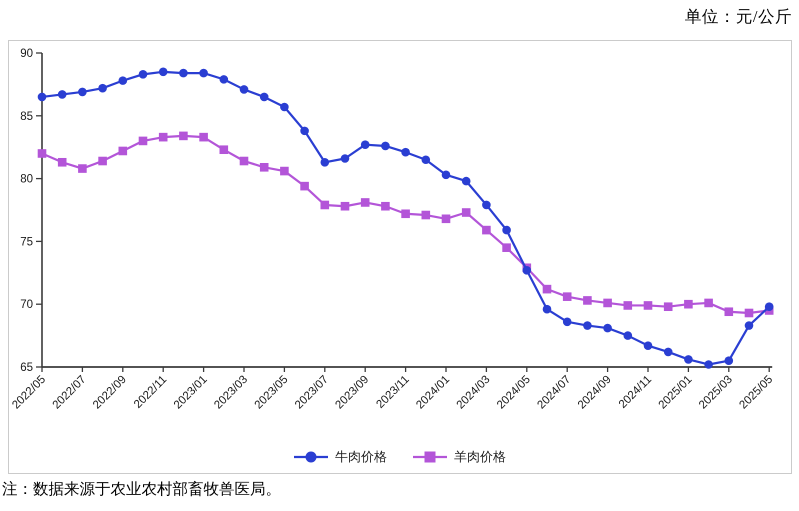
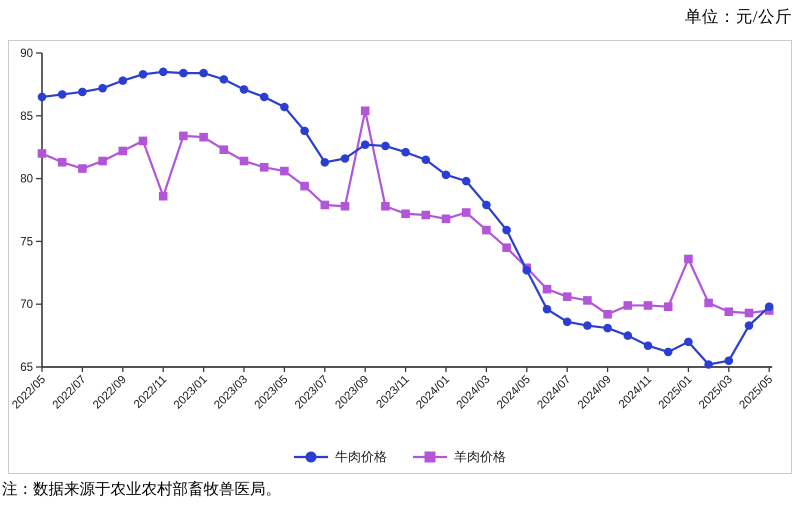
羊肉价格/2022/11: 83.3 -> 78.6
羊肉价格/2023/09: 78.1 -> 85.4
羊肉价格/2024/09: 70.1 -> 69.2
羊肉价格/2025/01: 70.0 -> 73.6
牛肉价格/2025/01: 65.6 -> 67.0
